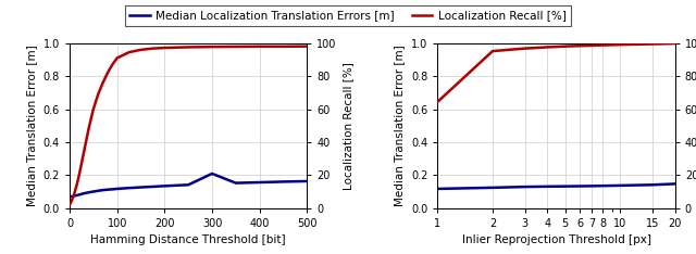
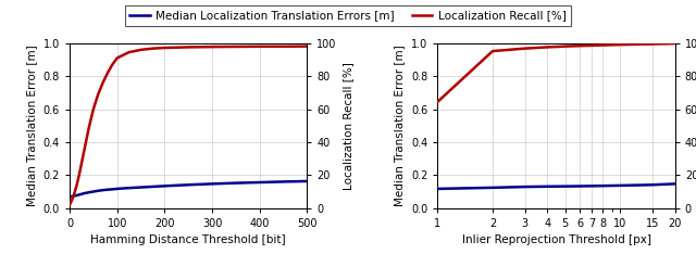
Median Localization Translation Errors [m]/300: 0.21 -> 0.15
